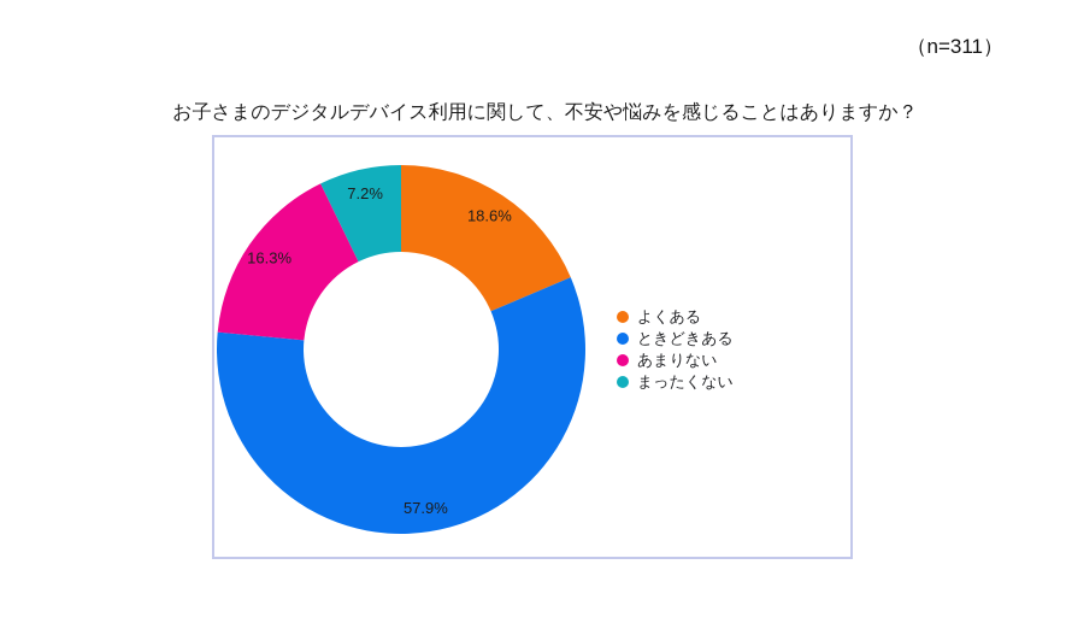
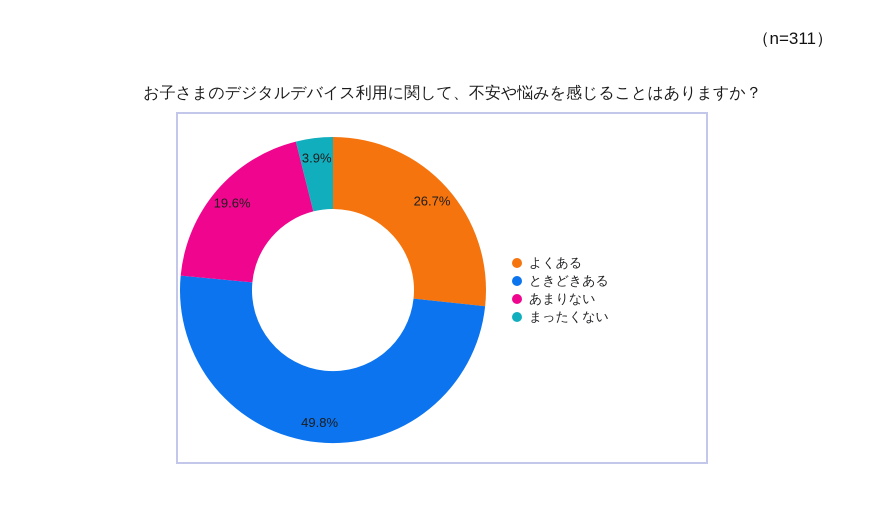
よくある: 18.6% -> 26.7%
ときどきある: 57.9% -> 49.8%
あまりない: 16.3% -> 19.6%
まったくない: 7.2% -> 3.9%
